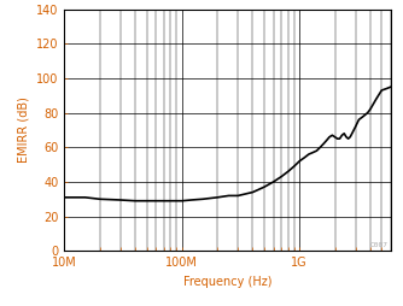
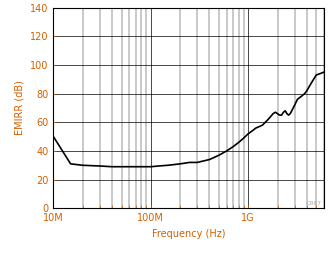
10M: 31 -> 50
